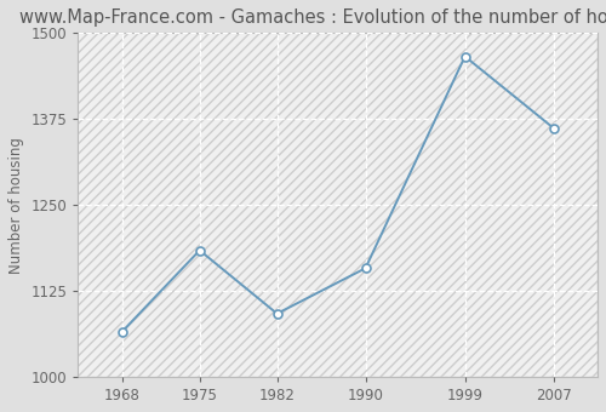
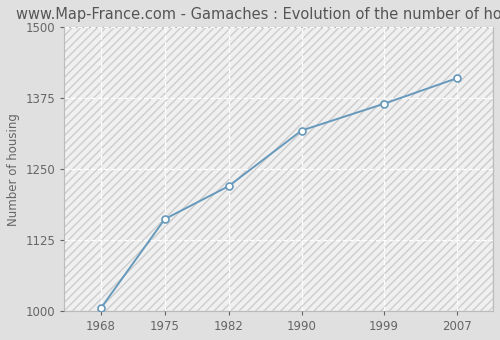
1968: 1066 -> 1005
1975: 1184 -> 1162
1982: 1092 -> 1220
1990: 1158 -> 1318
1999: 1466 -> 1365
2007: 1362 -> 1410
